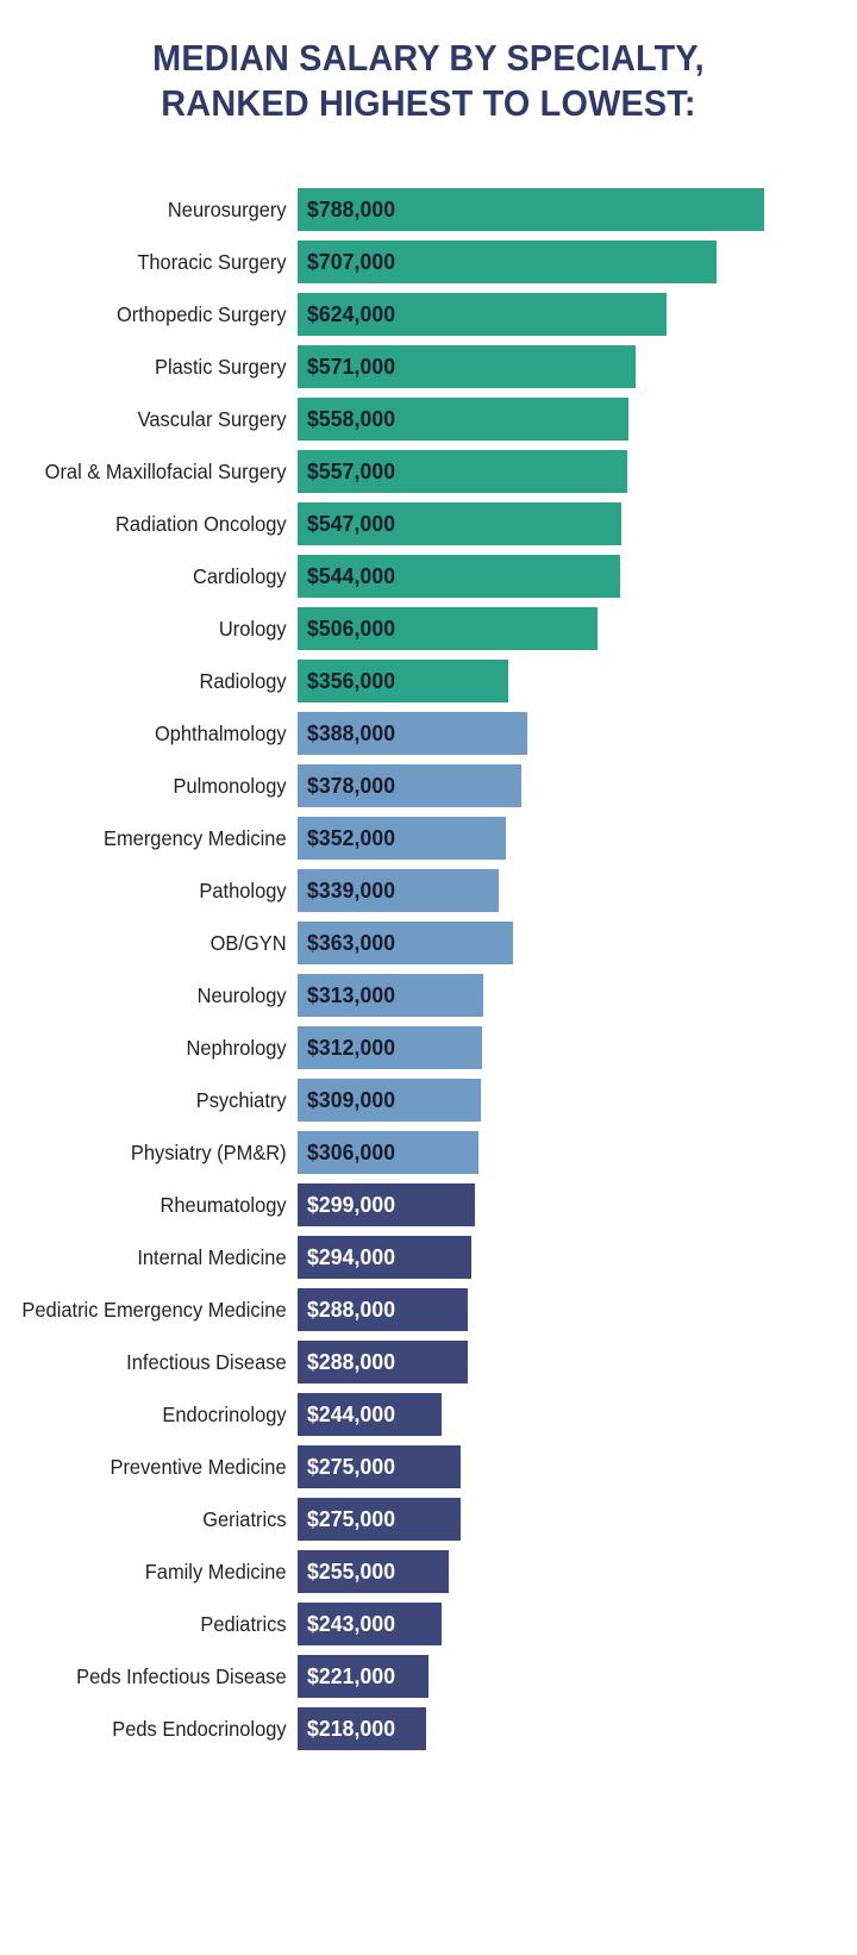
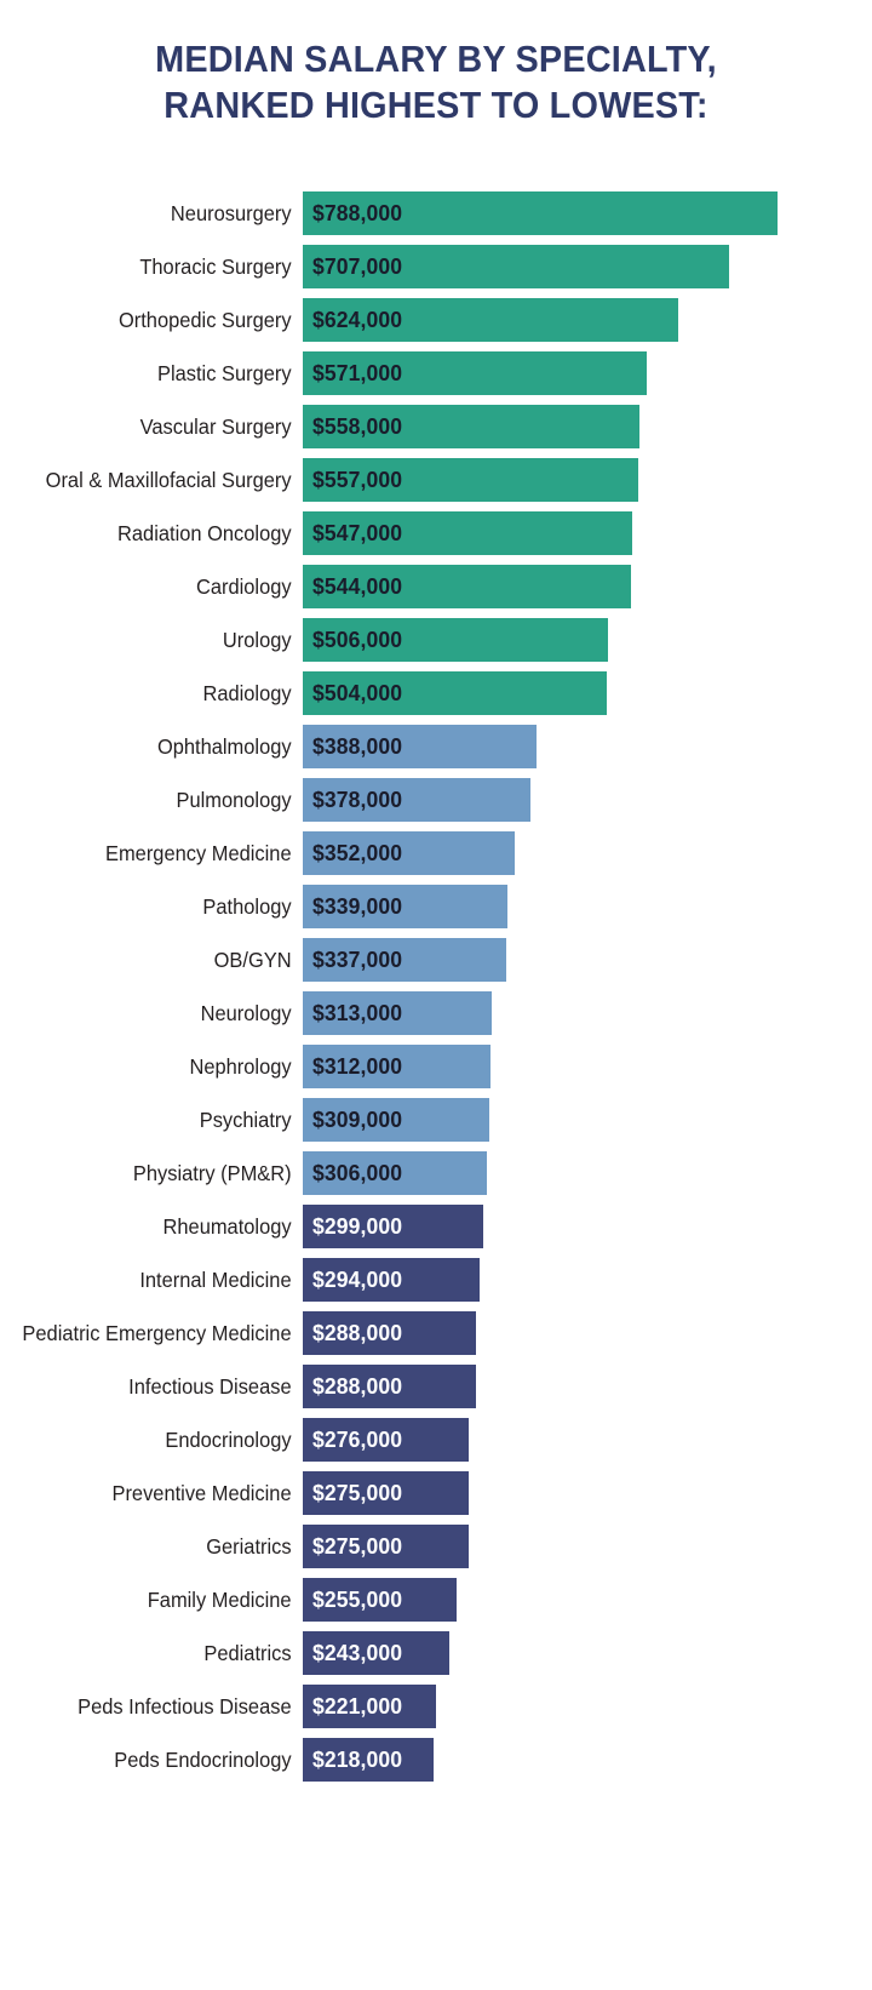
Radiology: $356,000 -> $504,000
OB/GYN: $363,000 -> $337,000
Endocrinology: $244,000 -> $276,000
